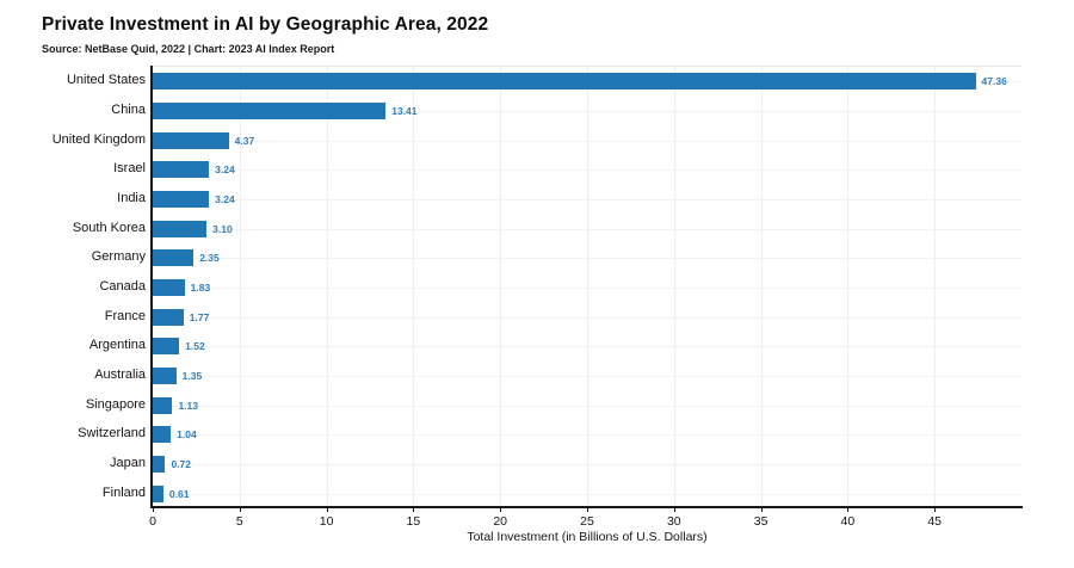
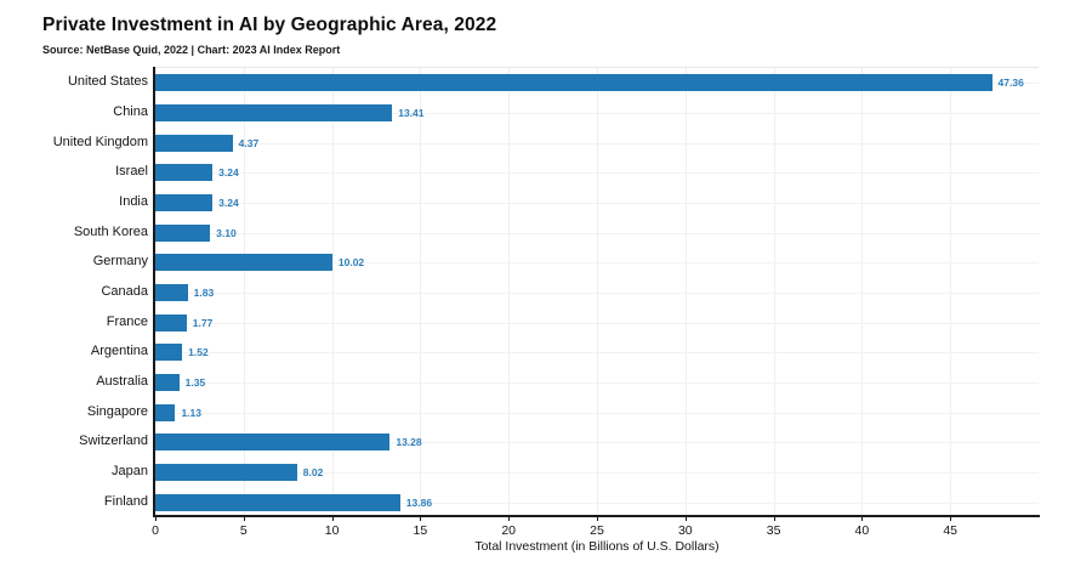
Germany: 2.35 -> 10.02
Switzerland: 1.04 -> 13.28
Japan: 0.72 -> 8.02
Finland: 0.61 -> 13.86
